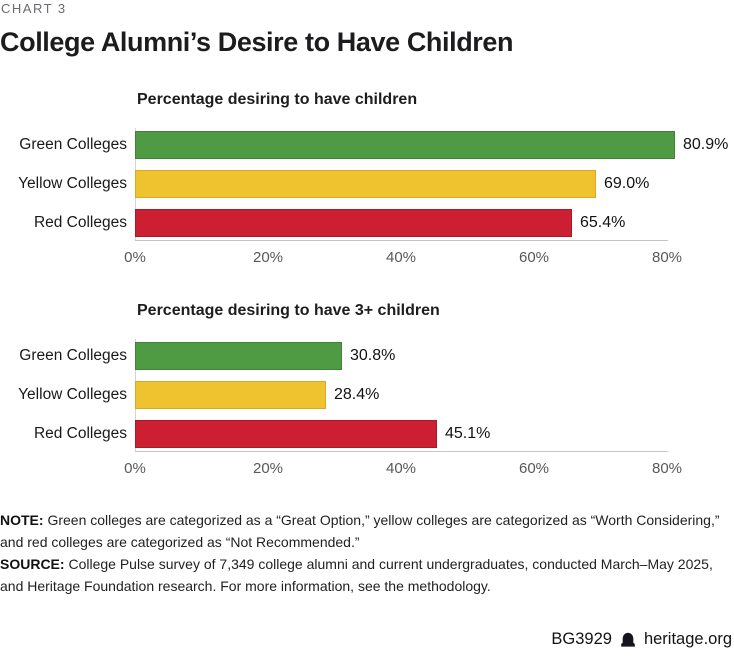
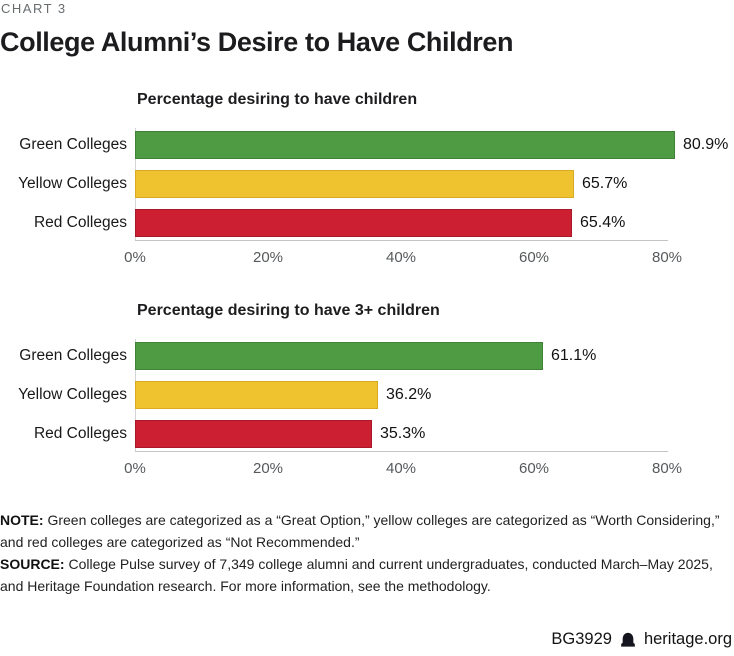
Percentage desiring to have children/Yellow Colleges: 69.0% -> 65.7%
Percentage desiring to have 3+ children/Green Colleges: 30.8% -> 61.1%
Percentage desiring to have 3+ children/Yellow Colleges: 28.4% -> 36.2%
Percentage desiring to have 3+ children/Red Colleges: 45.1% -> 35.3%
